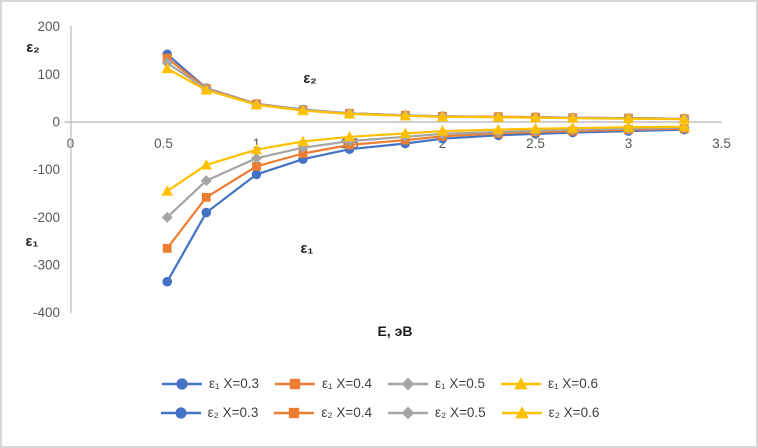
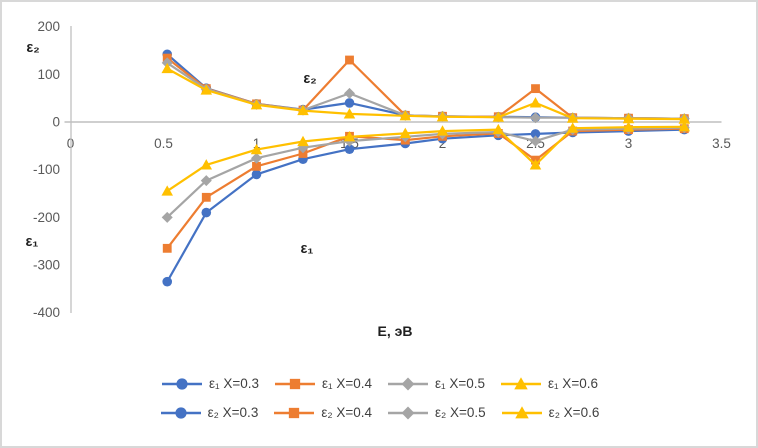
ε₁ X=0.4/1.5: -50 -> -30
ε₂ X=0.3/1.5: 20 -> 40
ε₂ X=0.4/1.5: 20 -> 130
ε₂ X=0.5/1.5: 20 -> 60
ε₁ X=0.4/2.5: -20 -> -80
ε₁ X=0.5/2.5: -20 -> -40
ε₁ X=0.6/2.5: -10 -> -90
ε₂ X=0.4/2.5: 10 -> 70
ε₂ X=0.6/2.5: 10 -> 40
